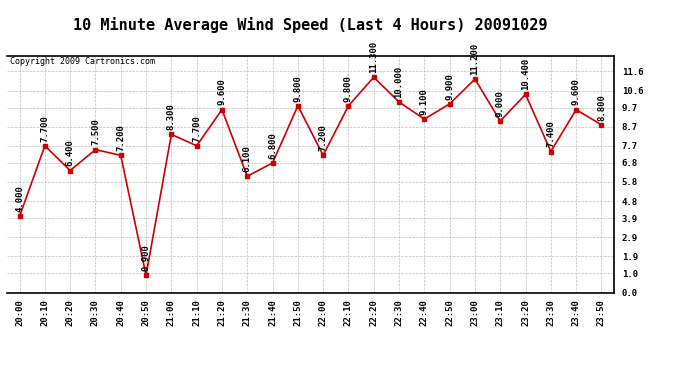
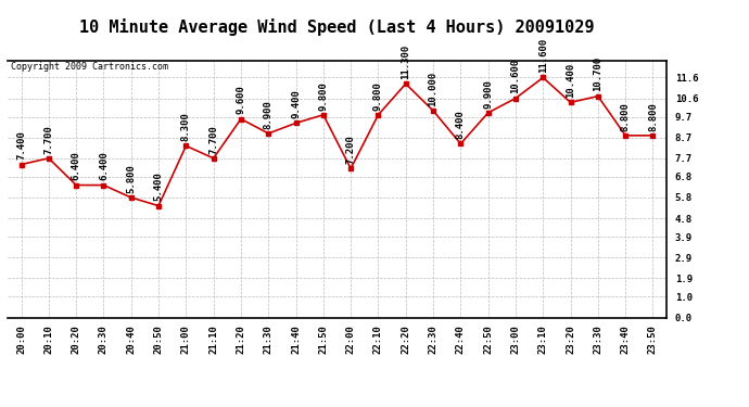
20:00: 4.000 -> 7.400
20:30: 7.500 -> 6.400
20:40: 7.200 -> 5.800
20:50: 0.900 -> 5.400
21:30: 6.100 -> 8.900
21:40: 6.800 -> 9.400
22:40: 9.100 -> 8.400
23:00: 11.200 -> 10.600
23:10: 9.000 -> 11.600
23:30: 7.400 -> 10.700
23:40: 9.600 -> 8.800
